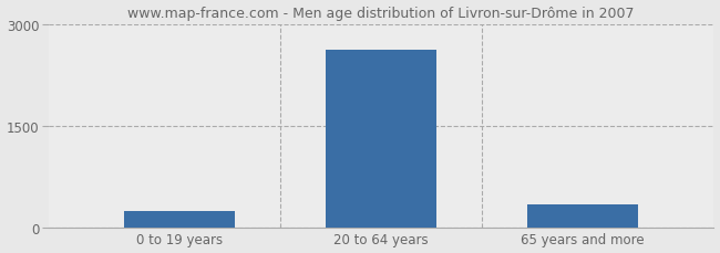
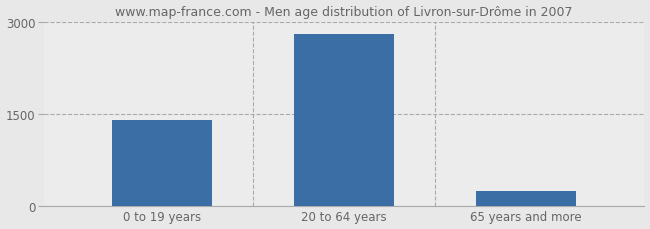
0 to 19 years: 240 -> 1390
20 to 64 years: 2620 -> 2800
65 years and more: 340 -> 230
